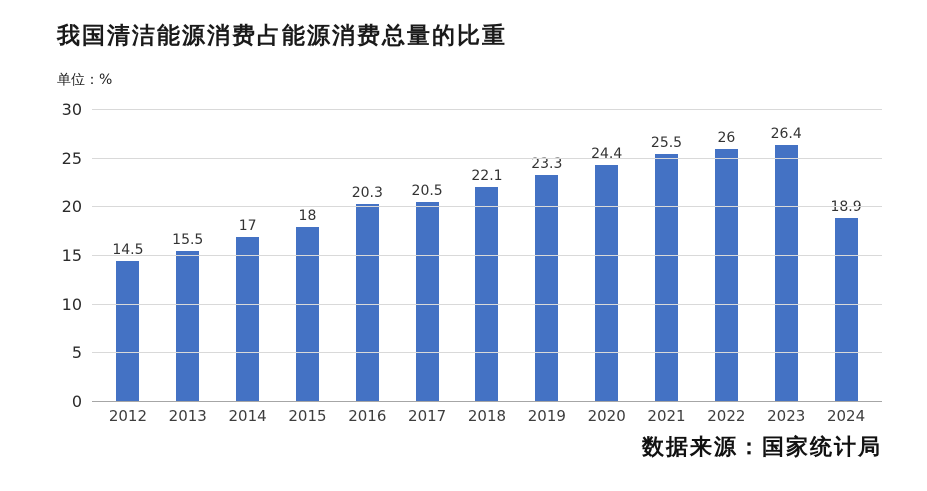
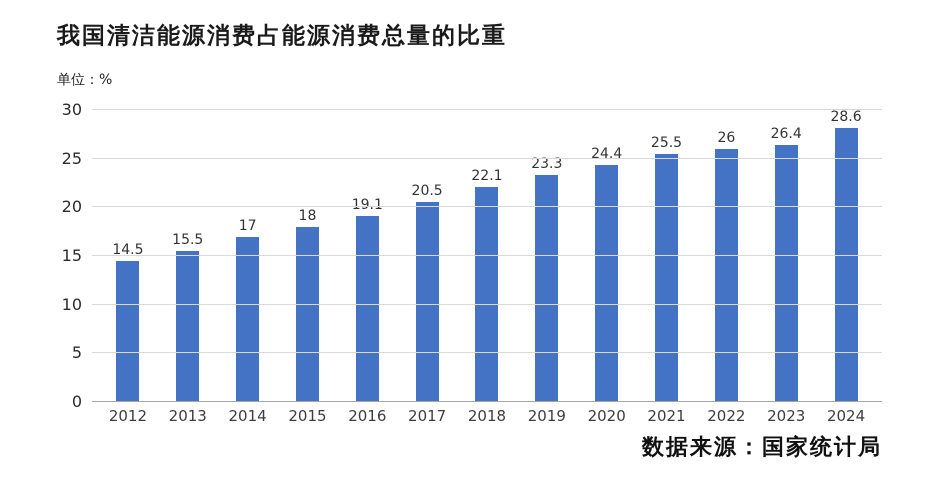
2016: 20.3 -> 19.1
2024: 18.9 -> 28.6
